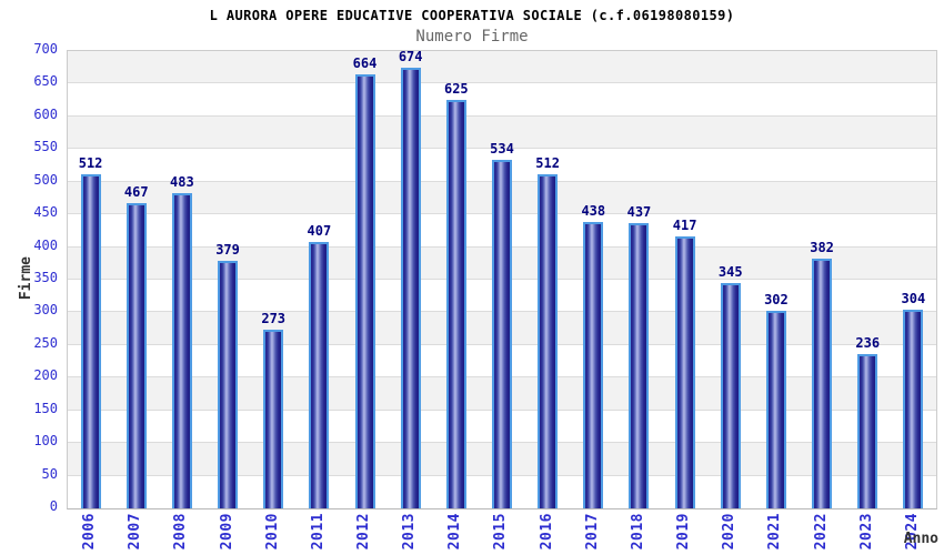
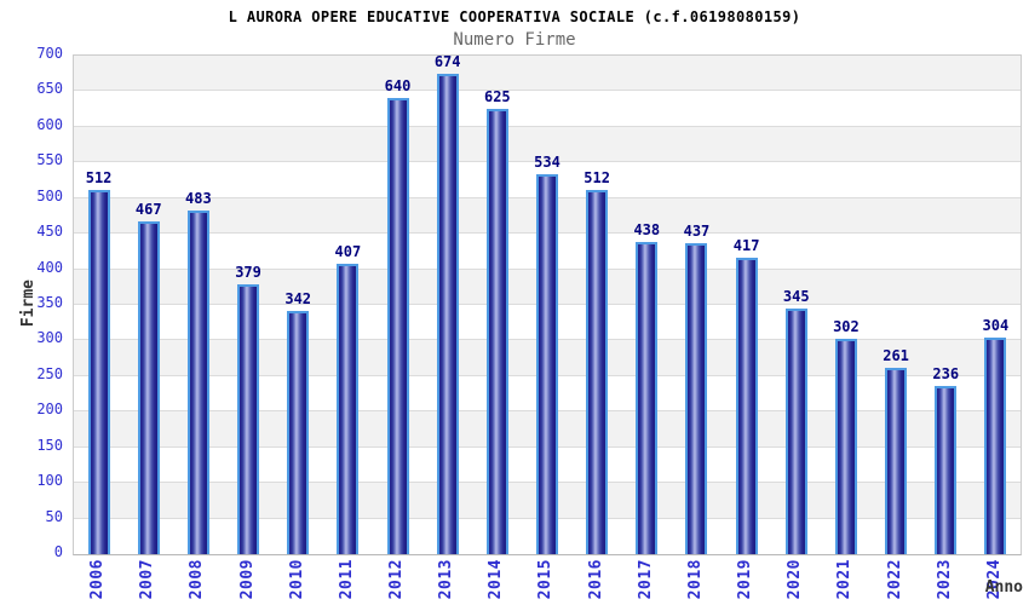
2010: 273 -> 342
2012: 664 -> 640
2022: 382 -> 261
